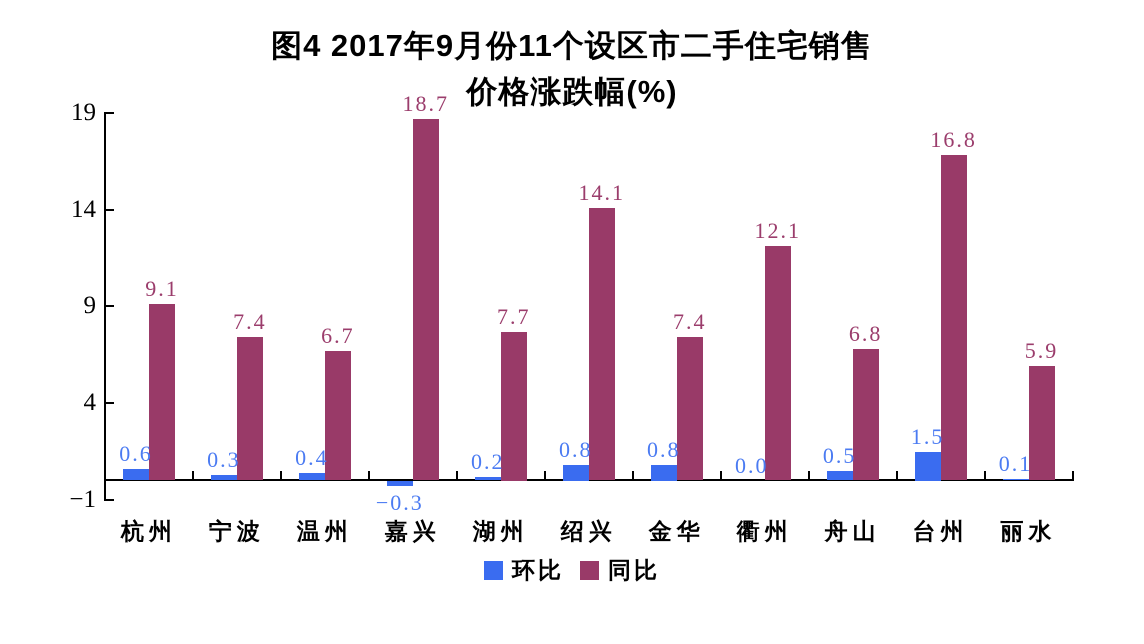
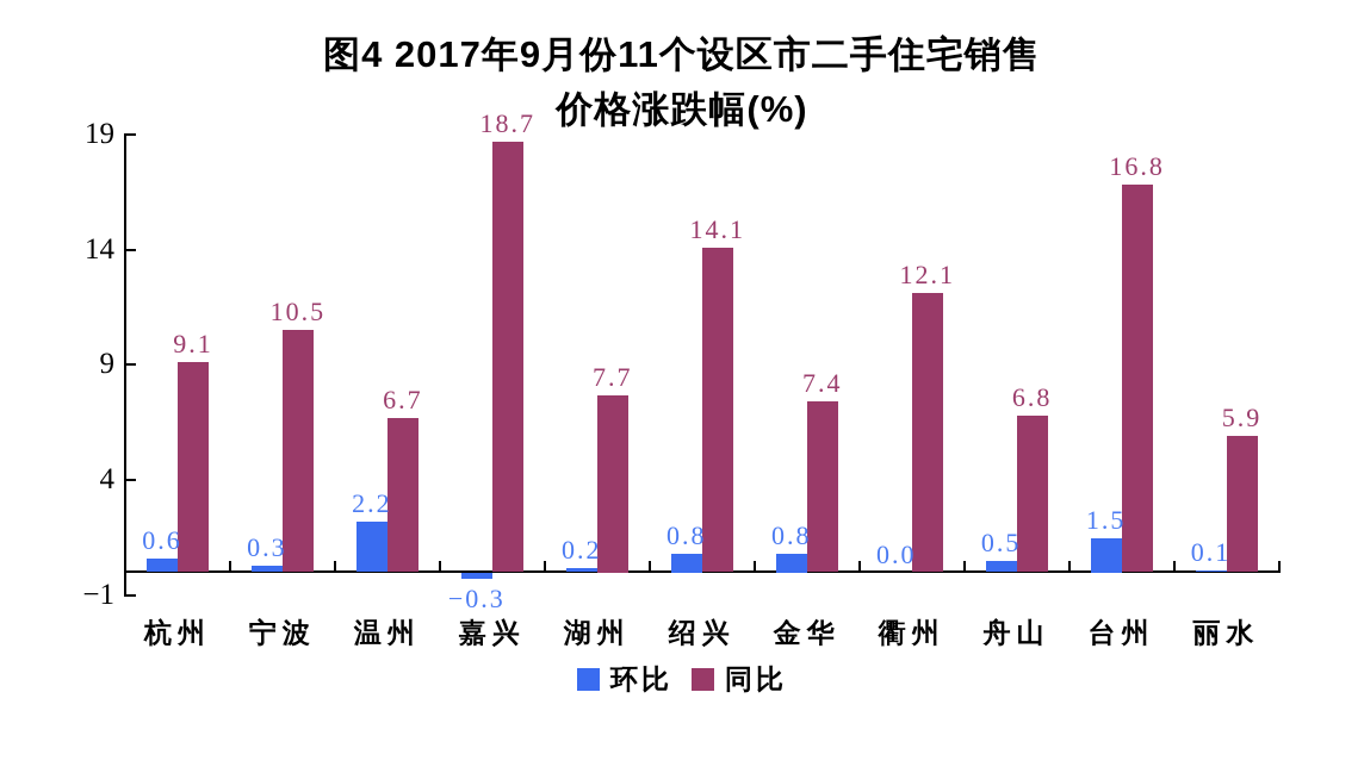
同比/宁波: 7.4 -> 10.5
环比/温州: 0.4 -> 2.2
